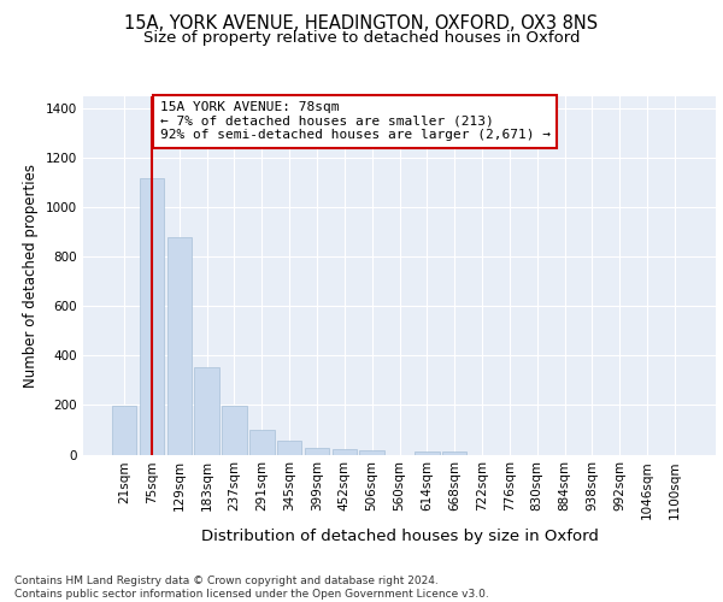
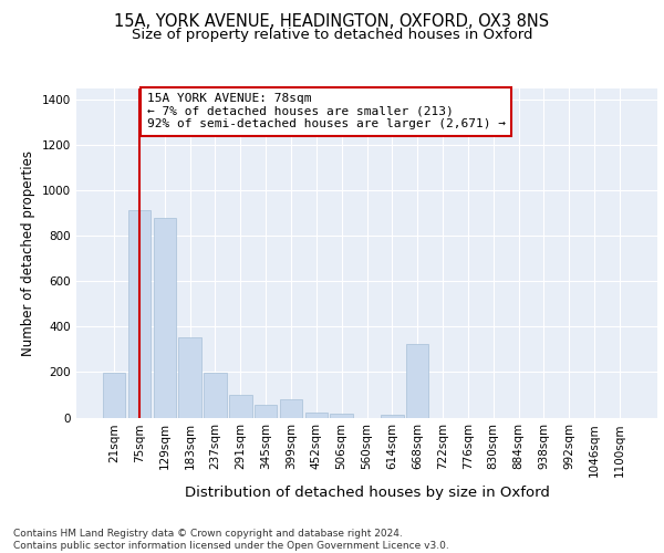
75sqm: 1120 -> 915
399sqm: 25 -> 80
668sqm: 12 -> 325
